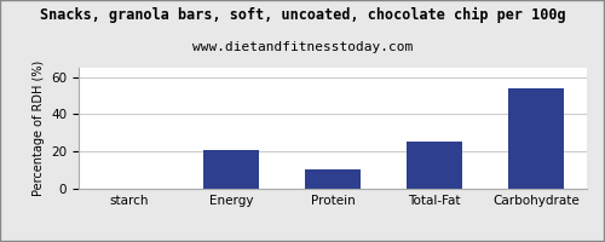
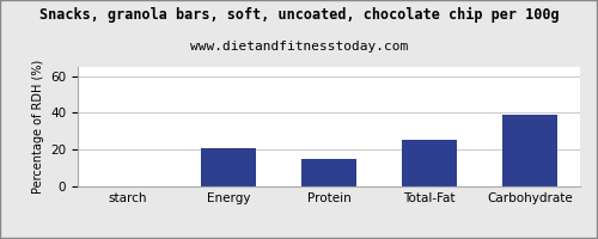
Protein: 10 -> 15
Carbohydrate: 54 -> 39
